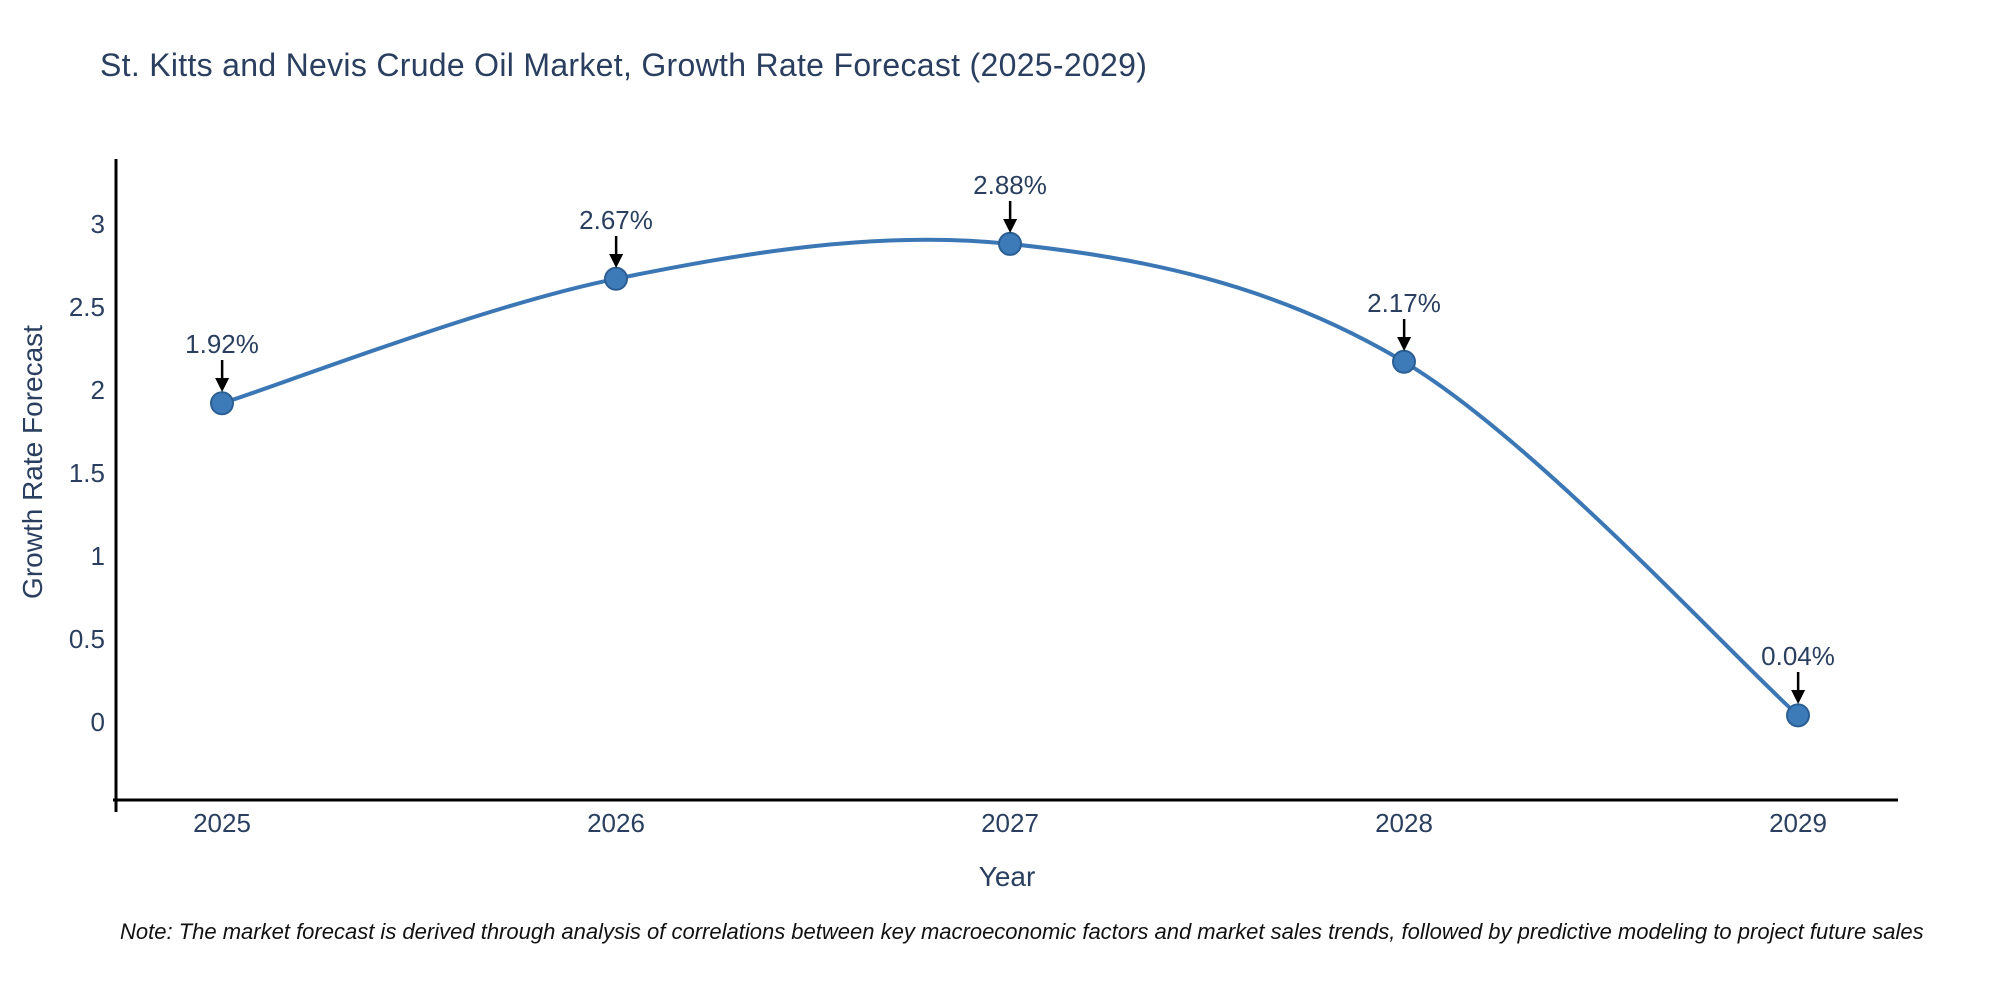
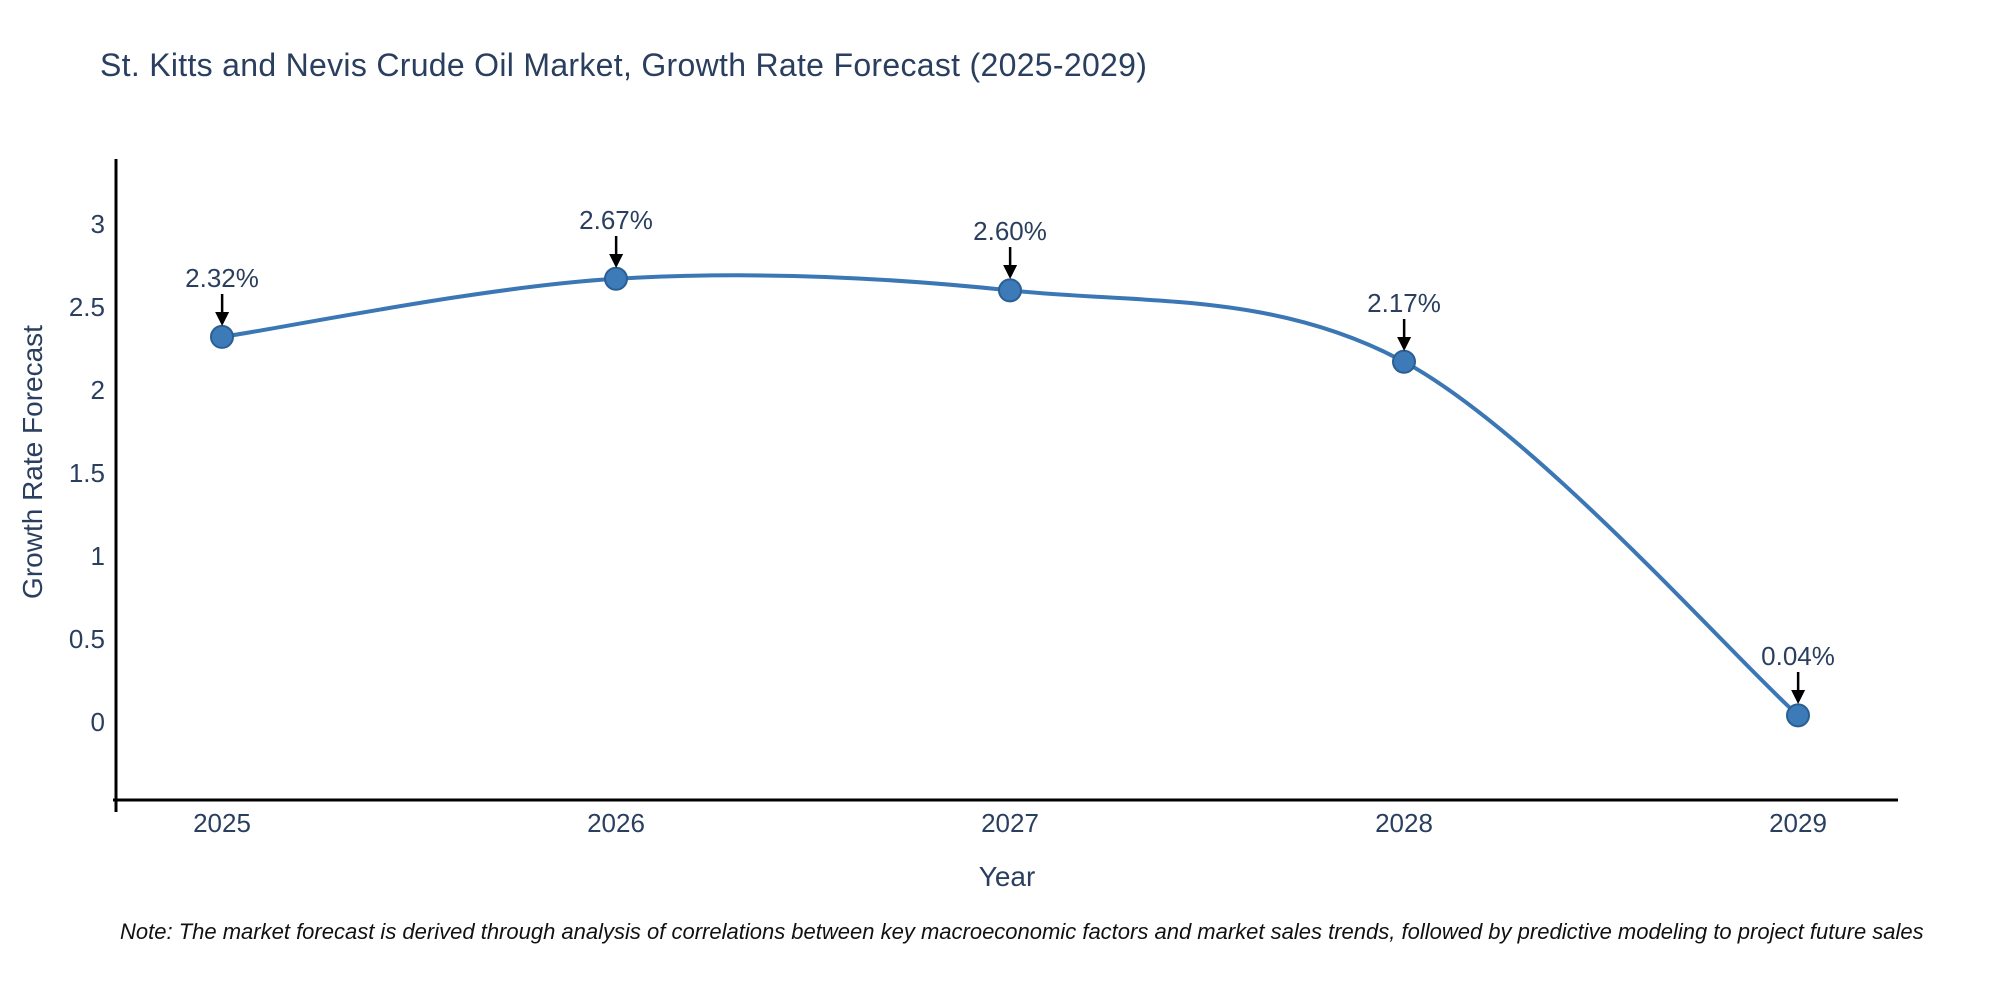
2025: 1.92% -> 2.32%
2027: 2.88% -> 2.60%
